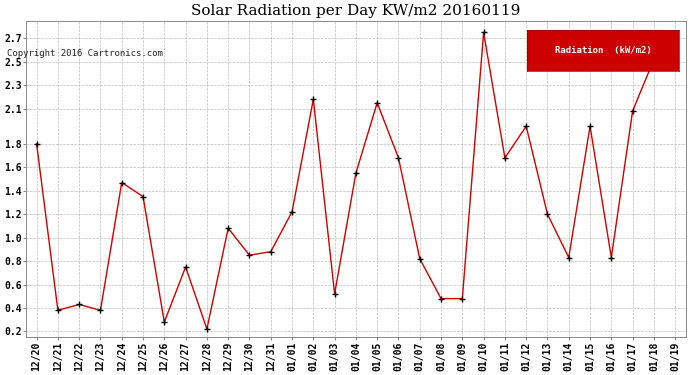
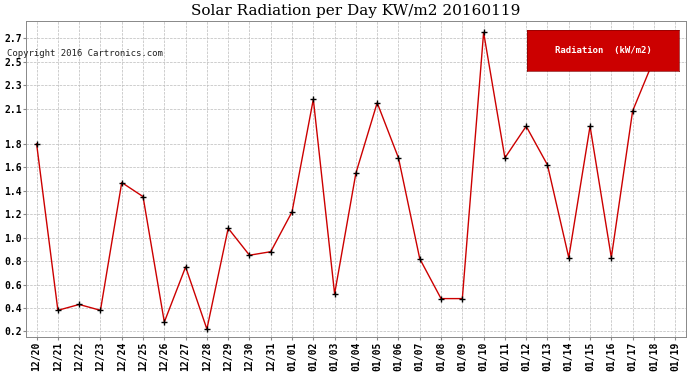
01/13: 1.20 -> 1.62
